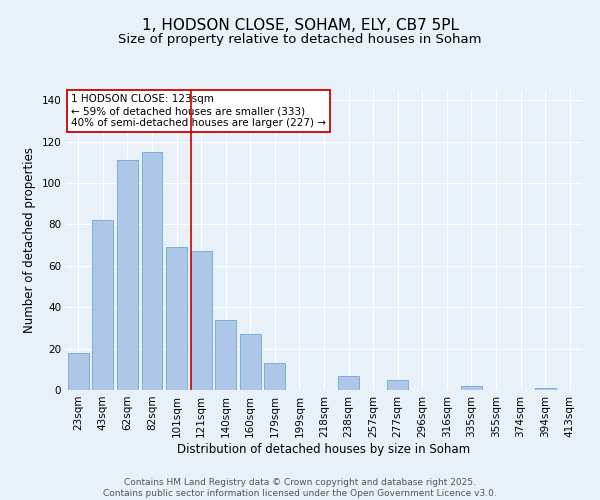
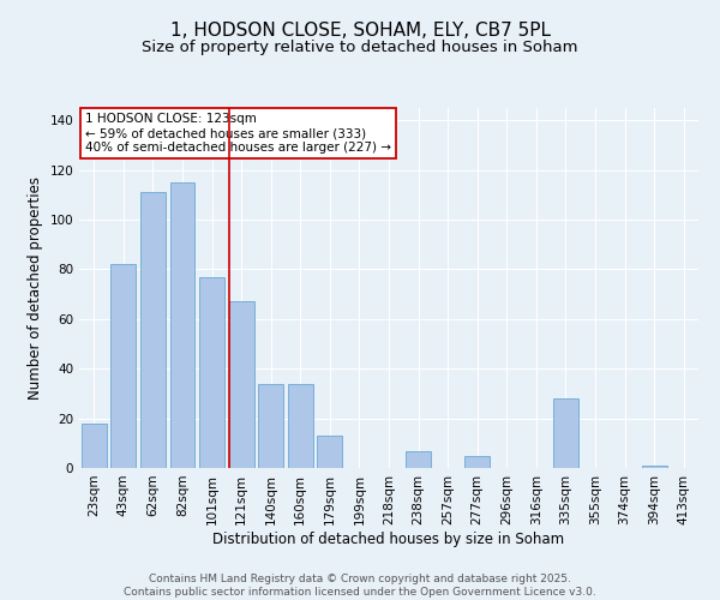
101sqm: 69 -> 77
160sqm: 27 -> 34
335sqm: 2 -> 28
